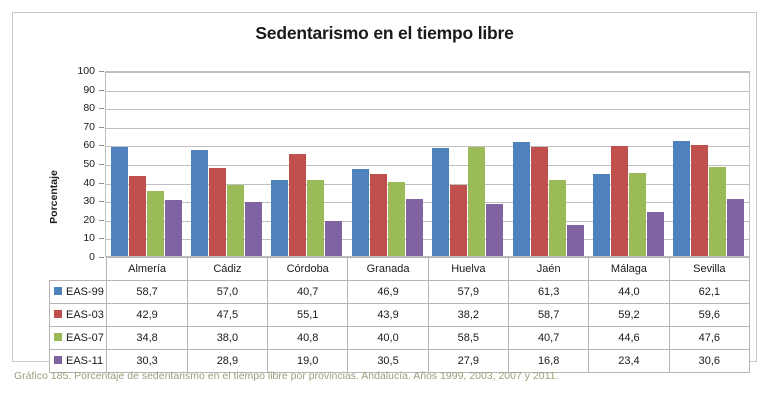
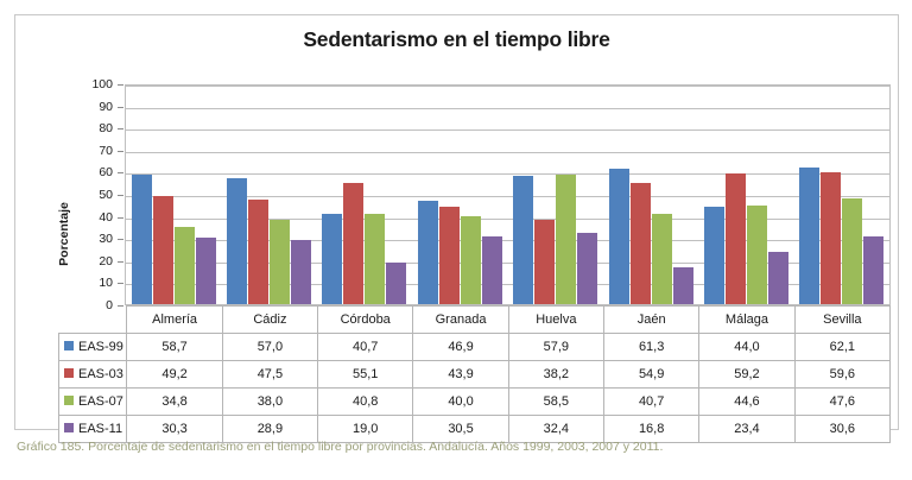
EAS-03/Almería: 42,9 -> 49,2
EAS-11/Huelva: 27,9 -> 32,4
EAS-03/Jaén: 58,7 -> 54,9
